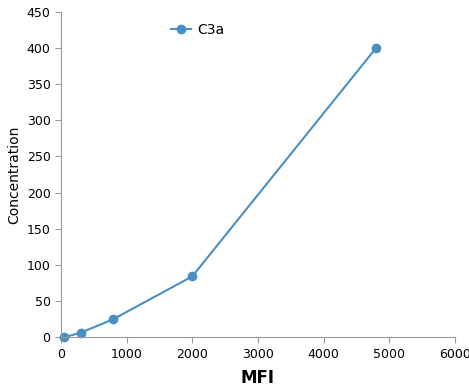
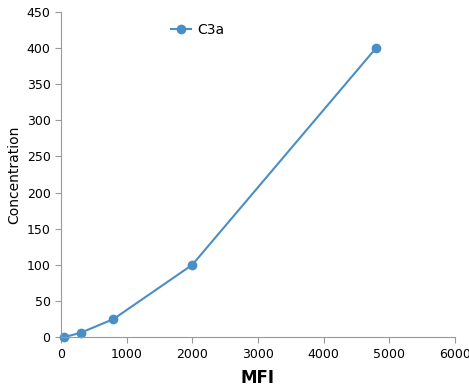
2000: 84 -> 100
